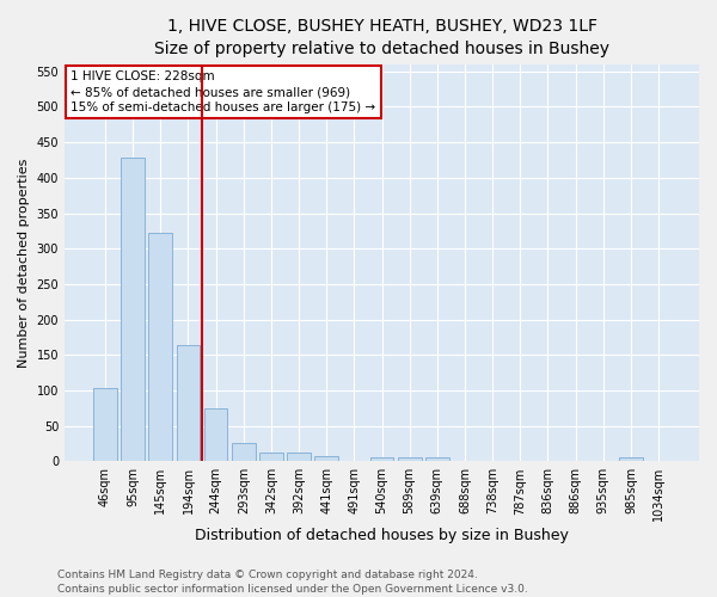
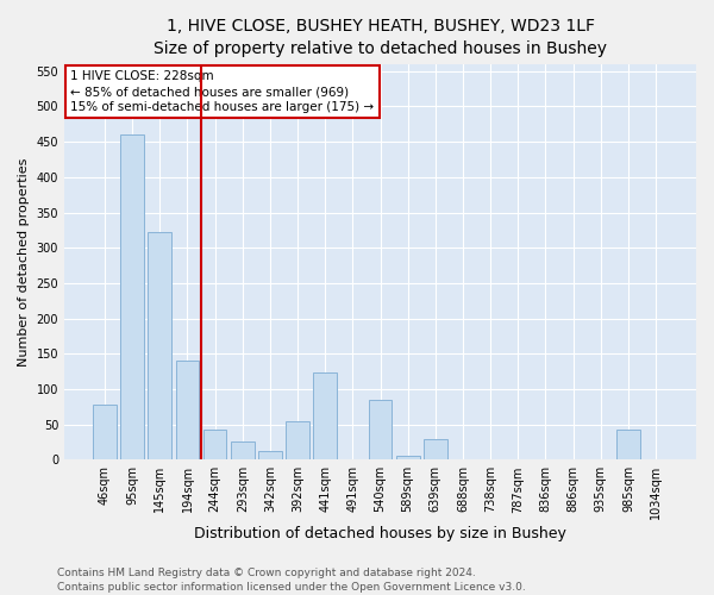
46sqm: 104 -> 78
95sqm: 428 -> 460
194sqm: 164 -> 140
244sqm: 75 -> 42
392sqm: 12 -> 54
441sqm: 8 -> 124
540sqm: 6 -> 84
639sqm: 5 -> 30
985sqm: 5 -> 42
